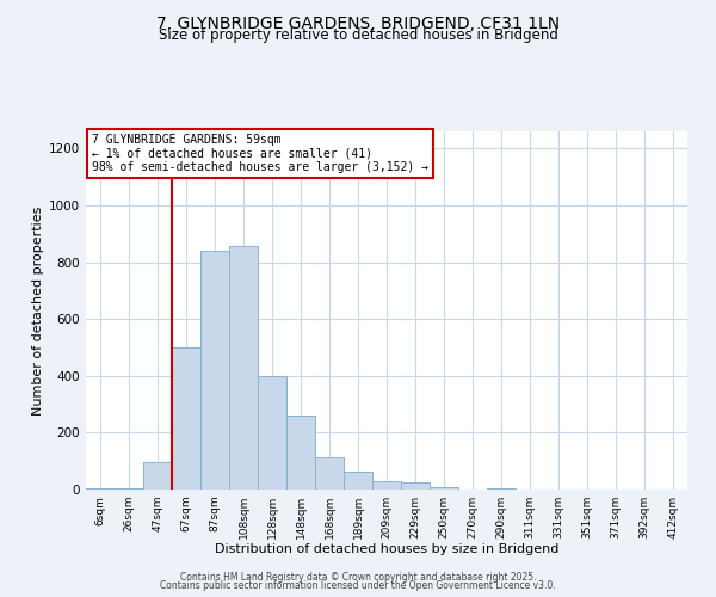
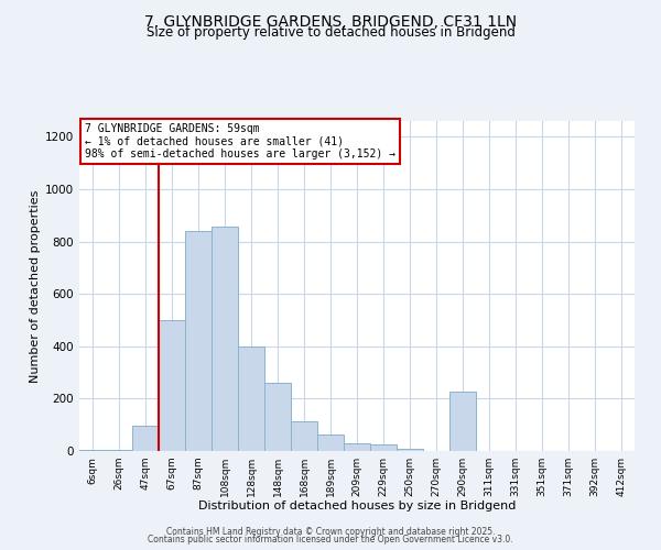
290sqm: 5 -> 225
